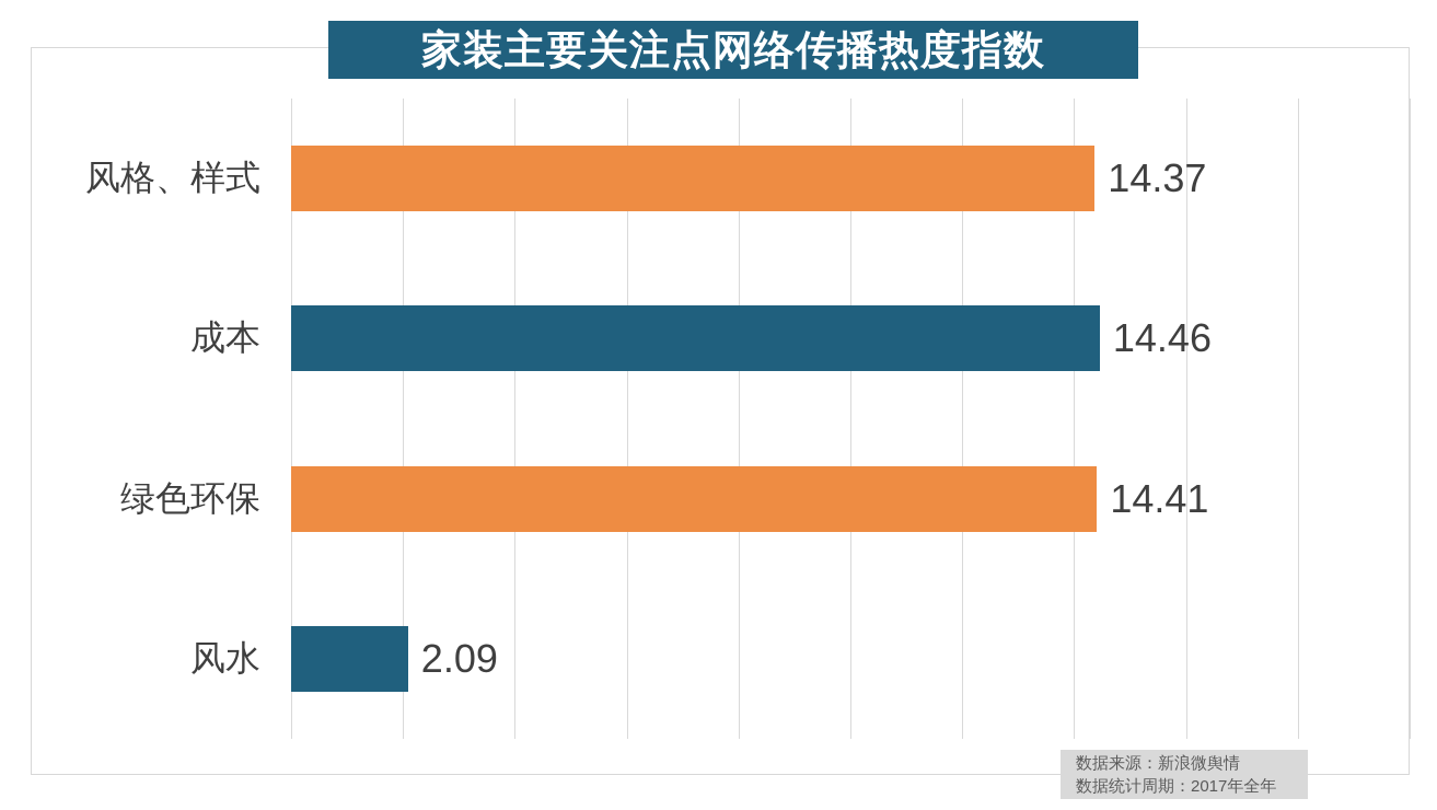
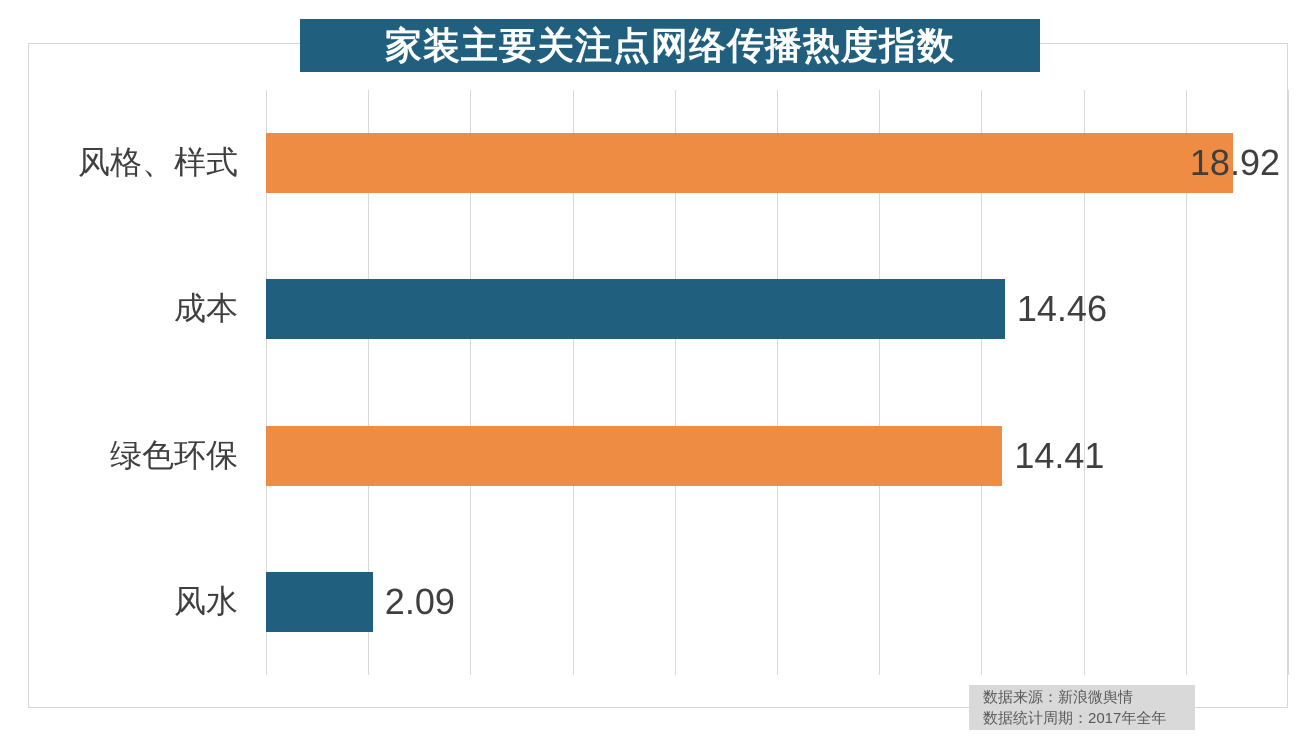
风格、样式: 14.37 -> 18.92
